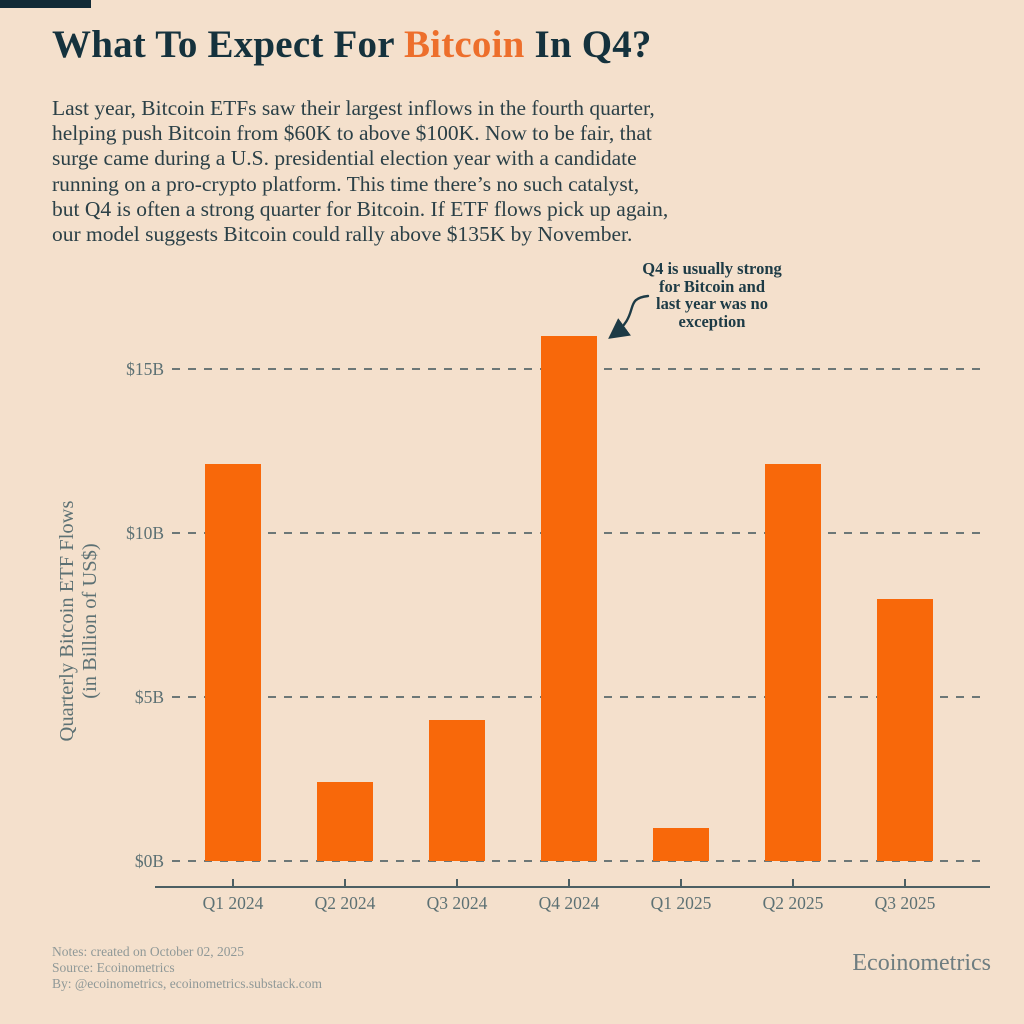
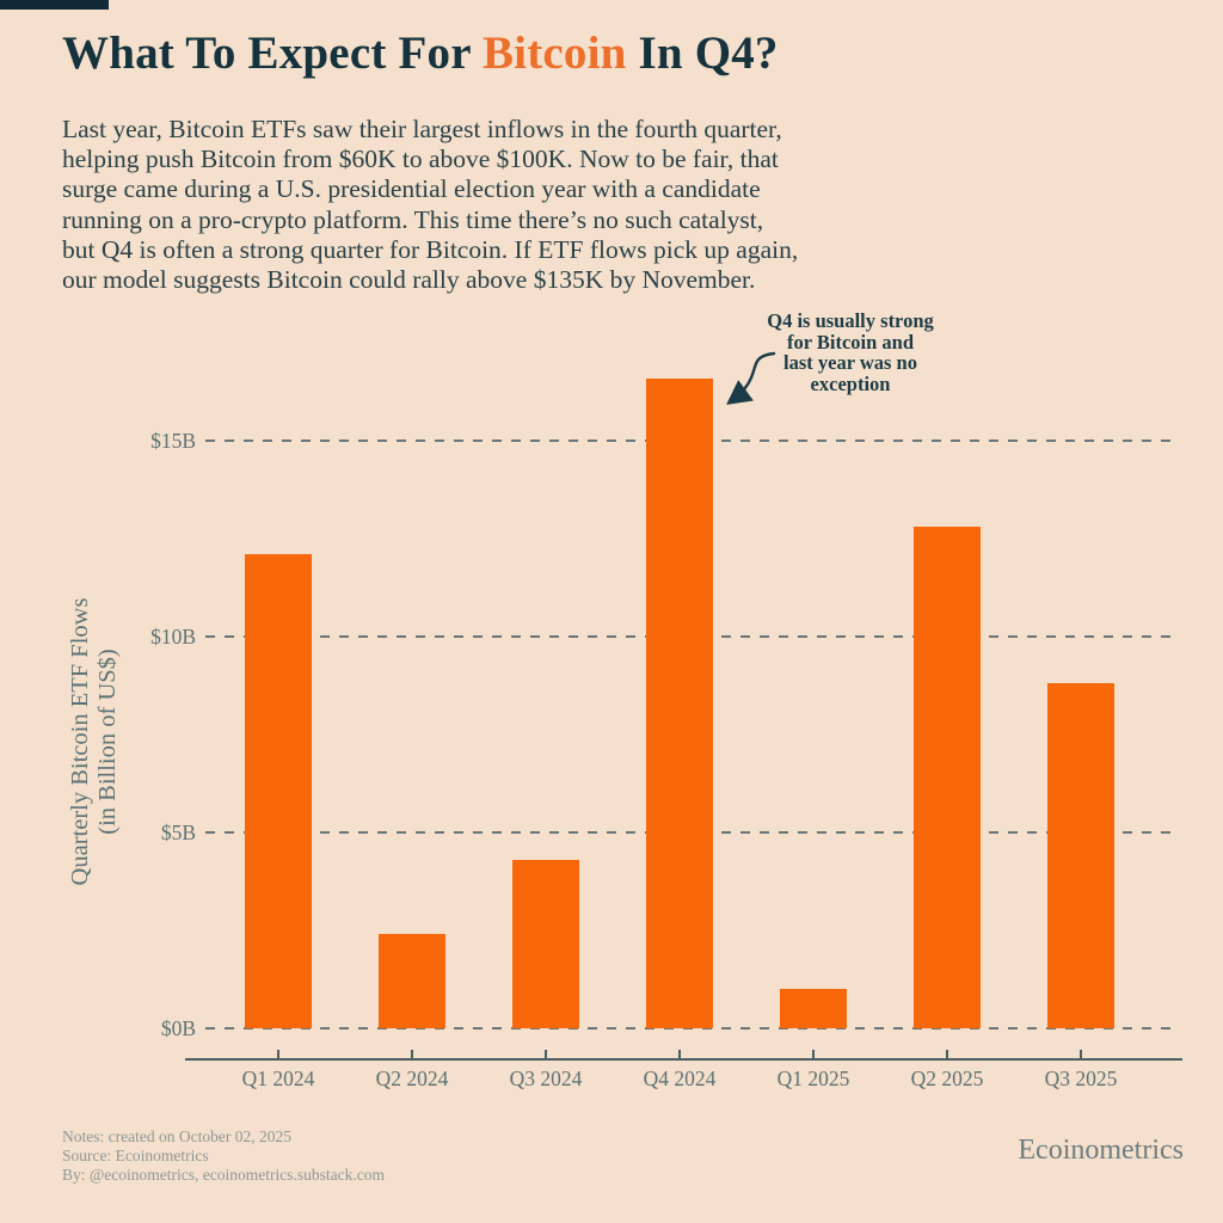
Q4 2024: $16.0B -> $16.6B
Q2 2025: $12.1B -> $12.8B
Q3 2025: $8.0B -> $8.8B
